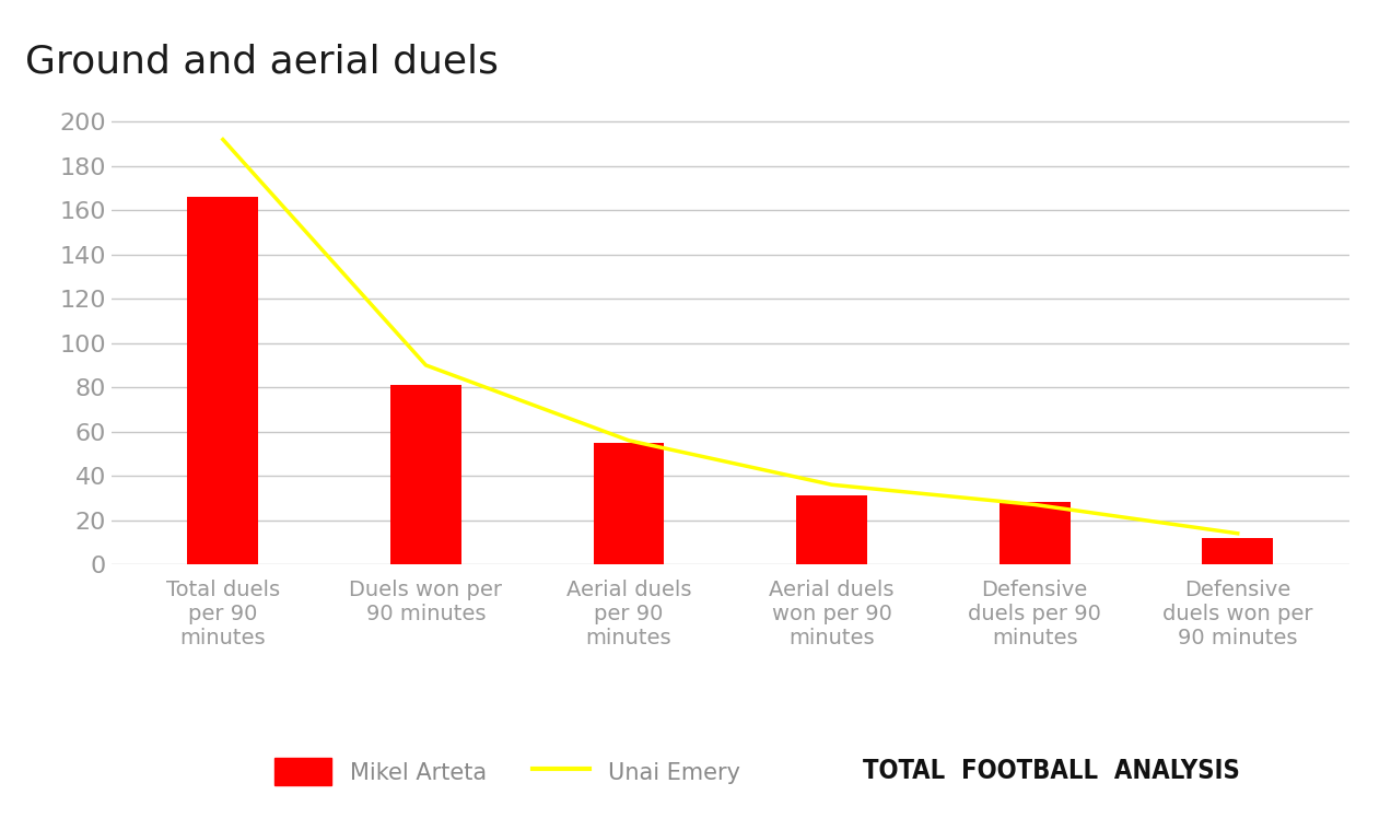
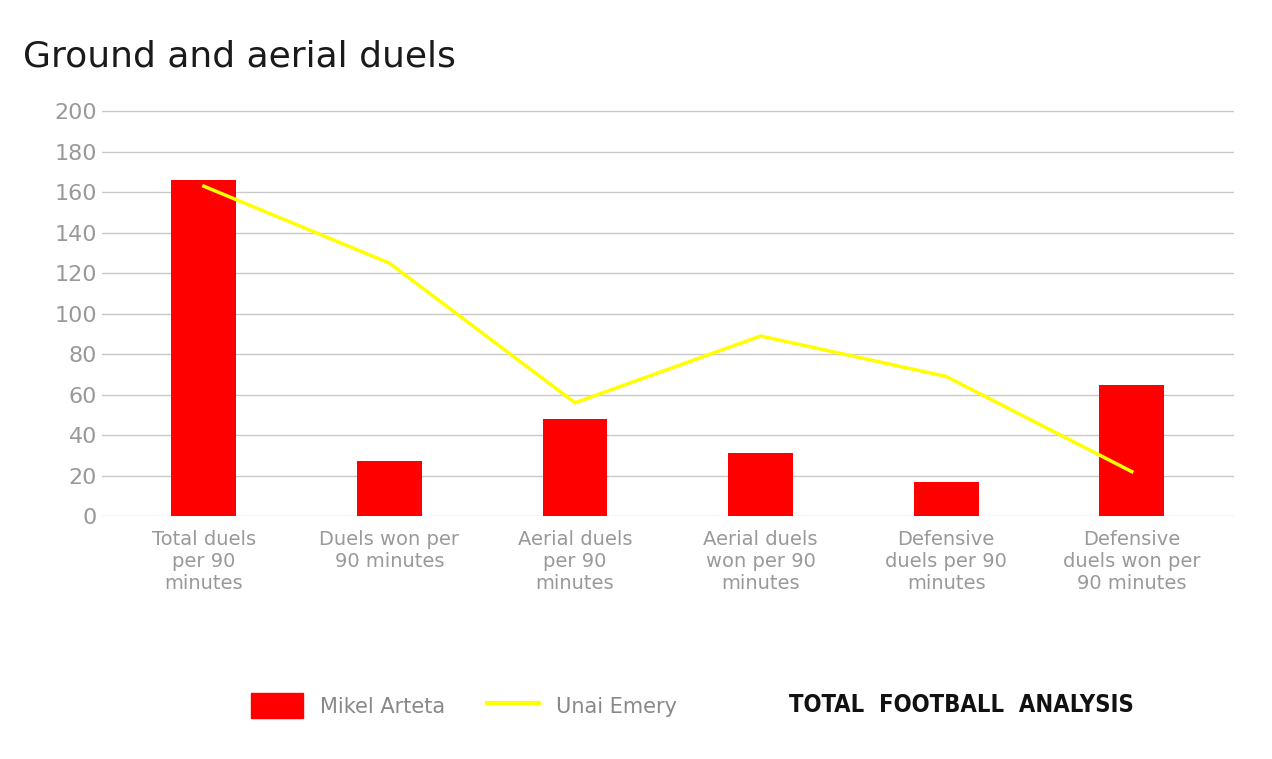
Unai Emery/Total duels per 90 minutes: 192 -> 163
Mikel Arteta/Duels won per 90 minutes: 81 -> 27
Unai Emery/Duels won per 90 minutes: 90 -> 125
Mikel Arteta/Aerial duels per 90 minutes: 55 -> 48
Unai Emery/Aerial duels won per 90 minutes: 36 -> 89
Mikel Arteta/Defensive duels per 90 minutes: 28 -> 17
Unai Emery/Defensive duels per 90 minutes: 27 -> 69
Mikel Arteta/Defensive duels won per 90 minutes: 12 -> 65
Unai Emery/Defensive duels won per 90 minutes: 14 -> 22
